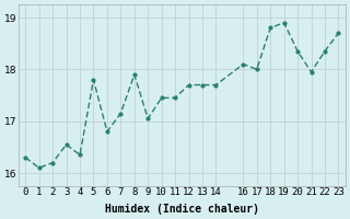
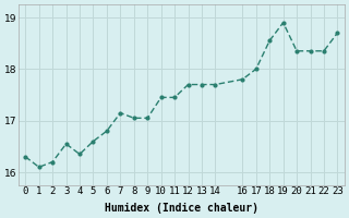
5: 17.80 -> 16.60
8: 17.90 -> 17.05
16: 18.10 -> 17.80
18: 18.80 -> 18.55
21: 17.95 -> 18.35
